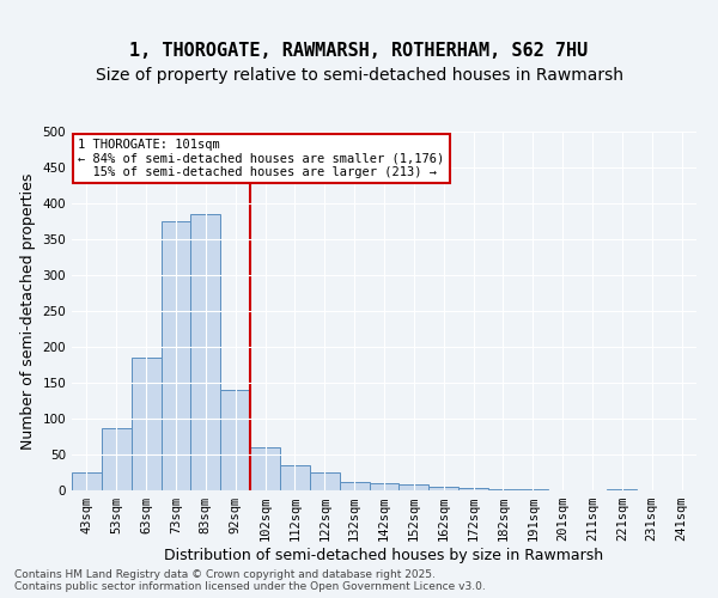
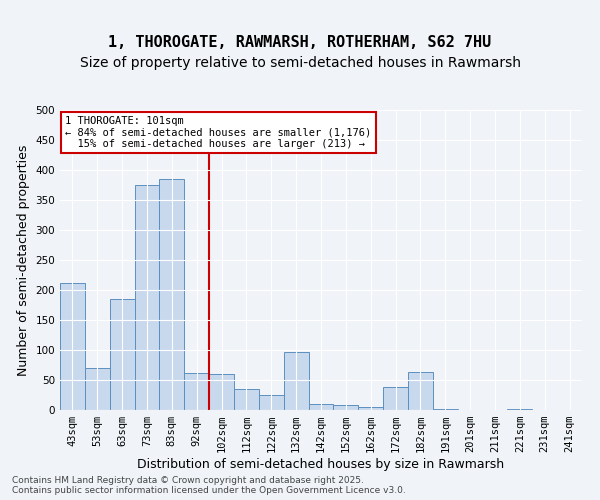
43sqm: 25 -> 212
53sqm: 87 -> 70
92sqm: 140 -> 62
132sqm: 12 -> 96
172sqm: 3 -> 38
182sqm: 2 -> 64
